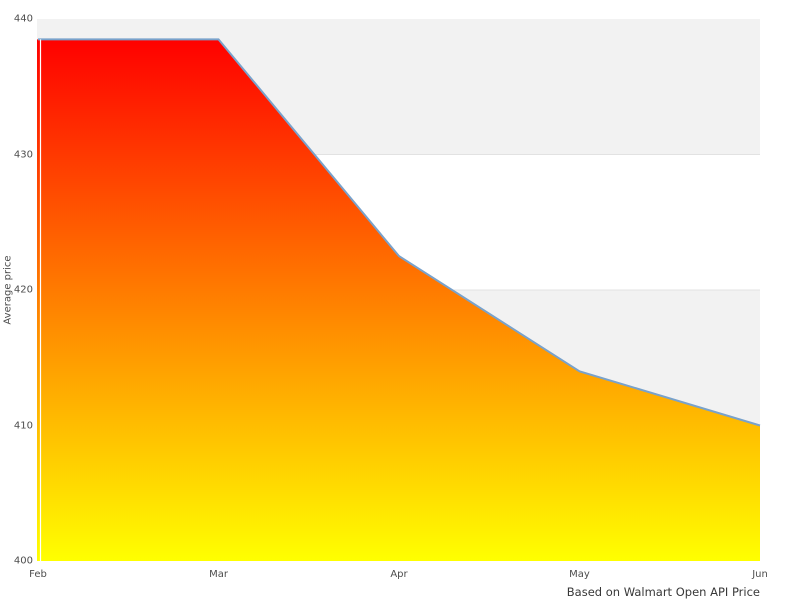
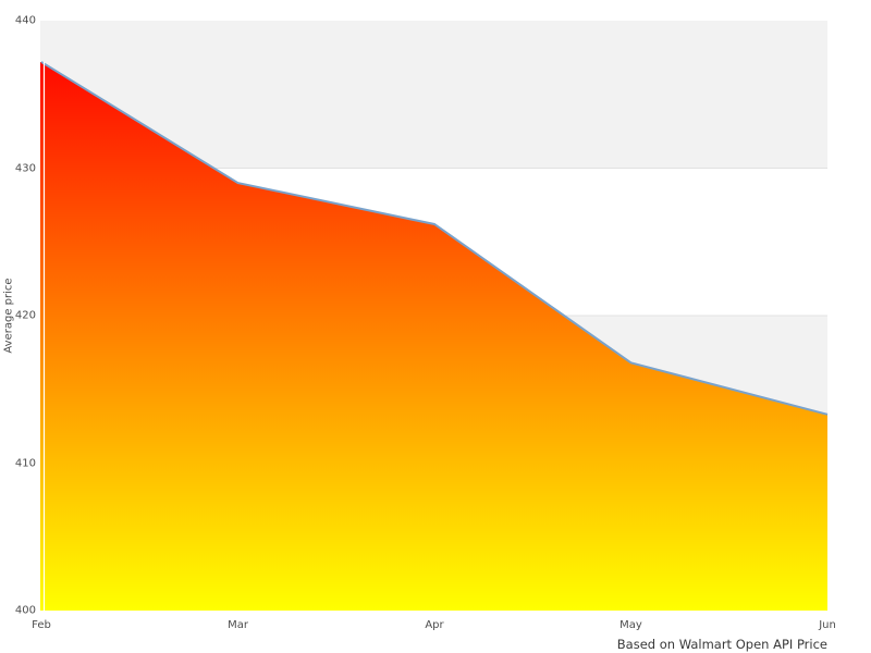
Feb: 438.5 -> 437.2
Mar: 438.5 -> 429.0
Apr: 422.5 -> 426.2
May: 414.0 -> 416.8
Jun: 410.0 -> 413.3
